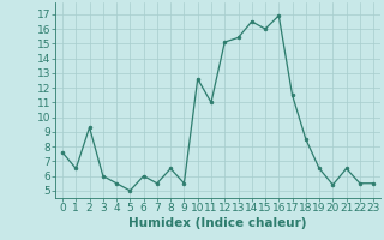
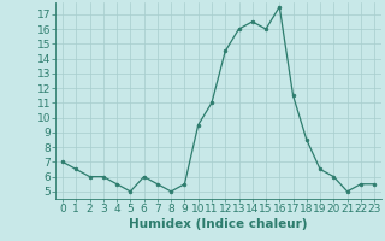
0: 7.6 -> 7.0
2: 9.3 -> 6.0
8: 6.5 -> 5.0
10: 12.6 -> 9.5
12: 15.1 -> 14.5
13: 15.4 -> 16.0
16: 16.9 -> 17.5
20: 5.4 -> 6.0
21: 6.5 -> 5.0
